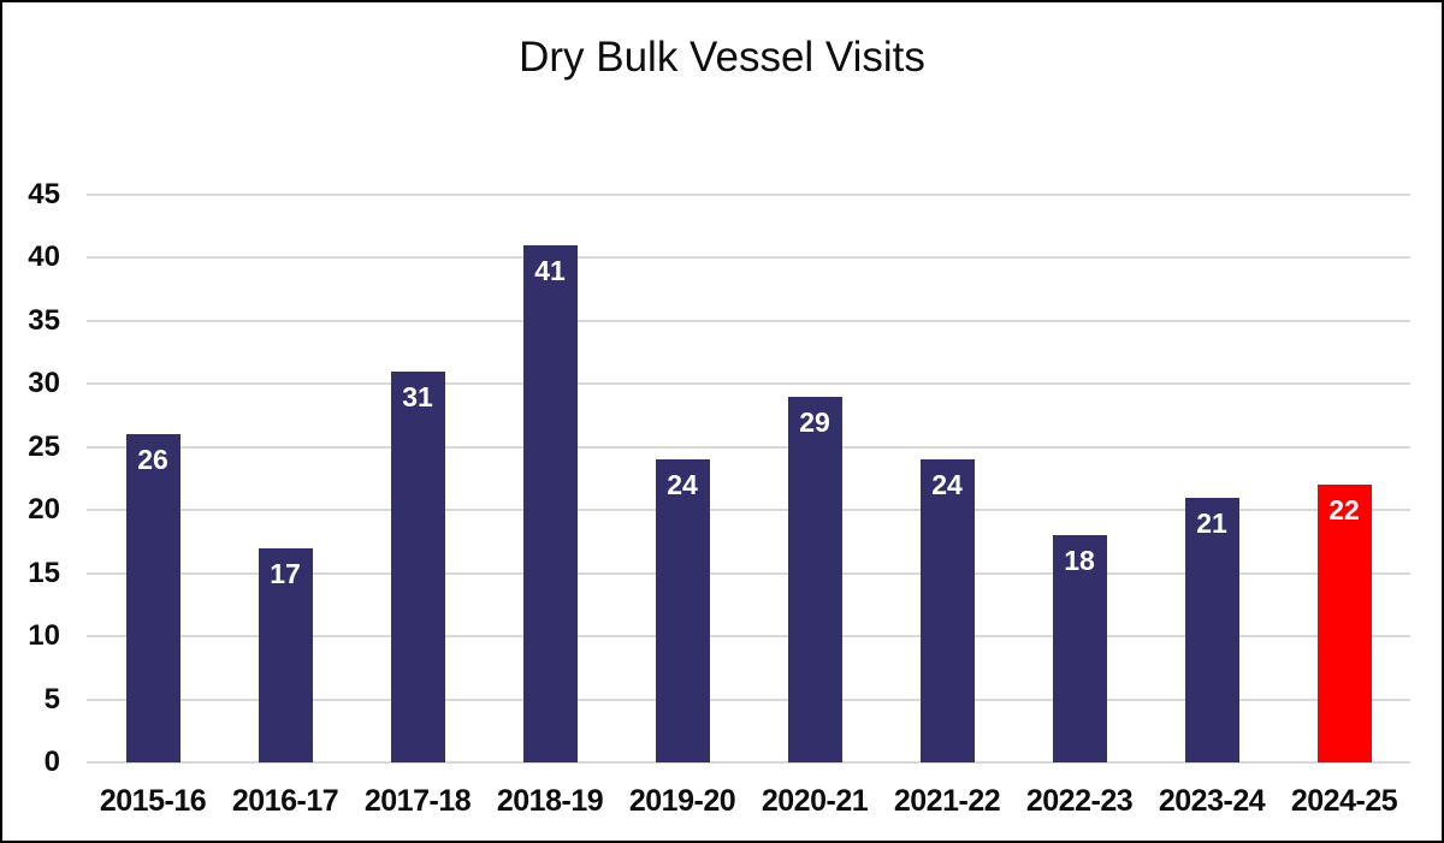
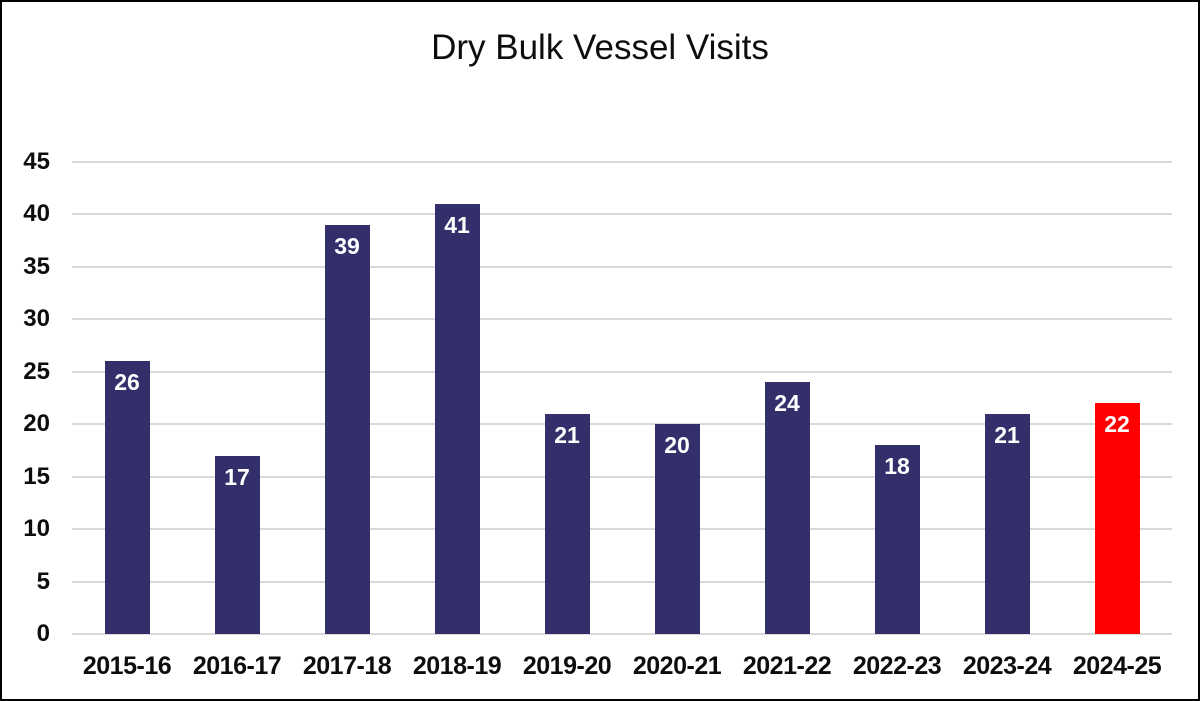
2017-18: 31 -> 39
2019-20: 24 -> 21
2020-21: 29 -> 20
